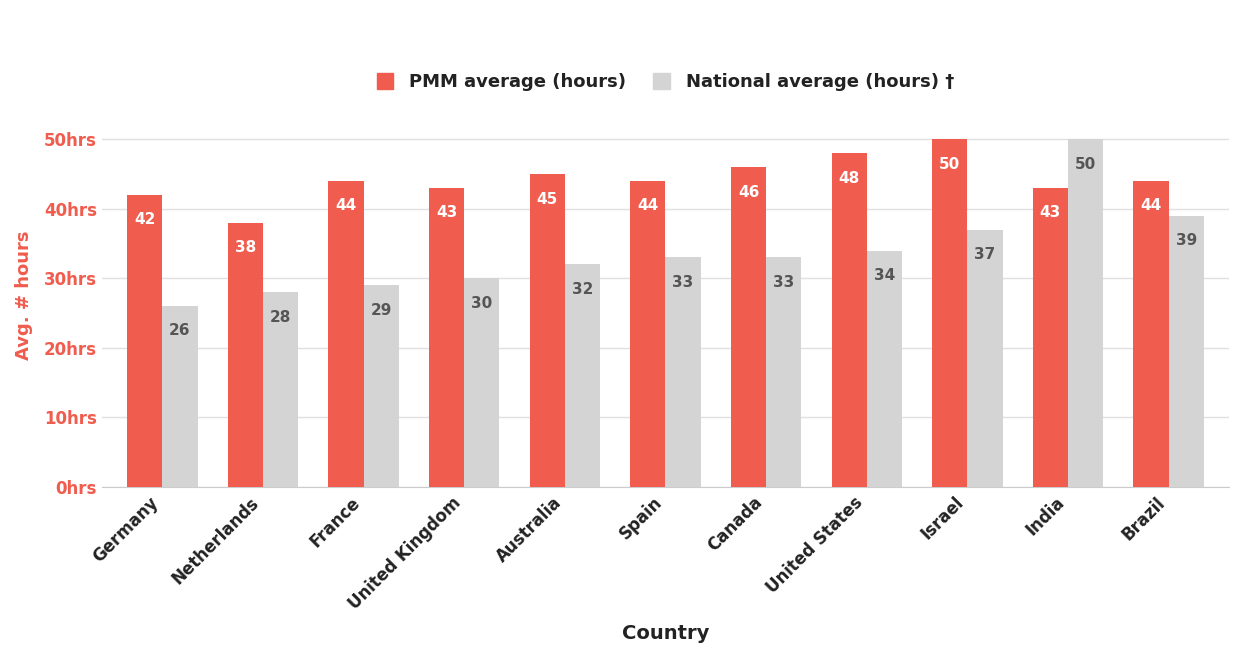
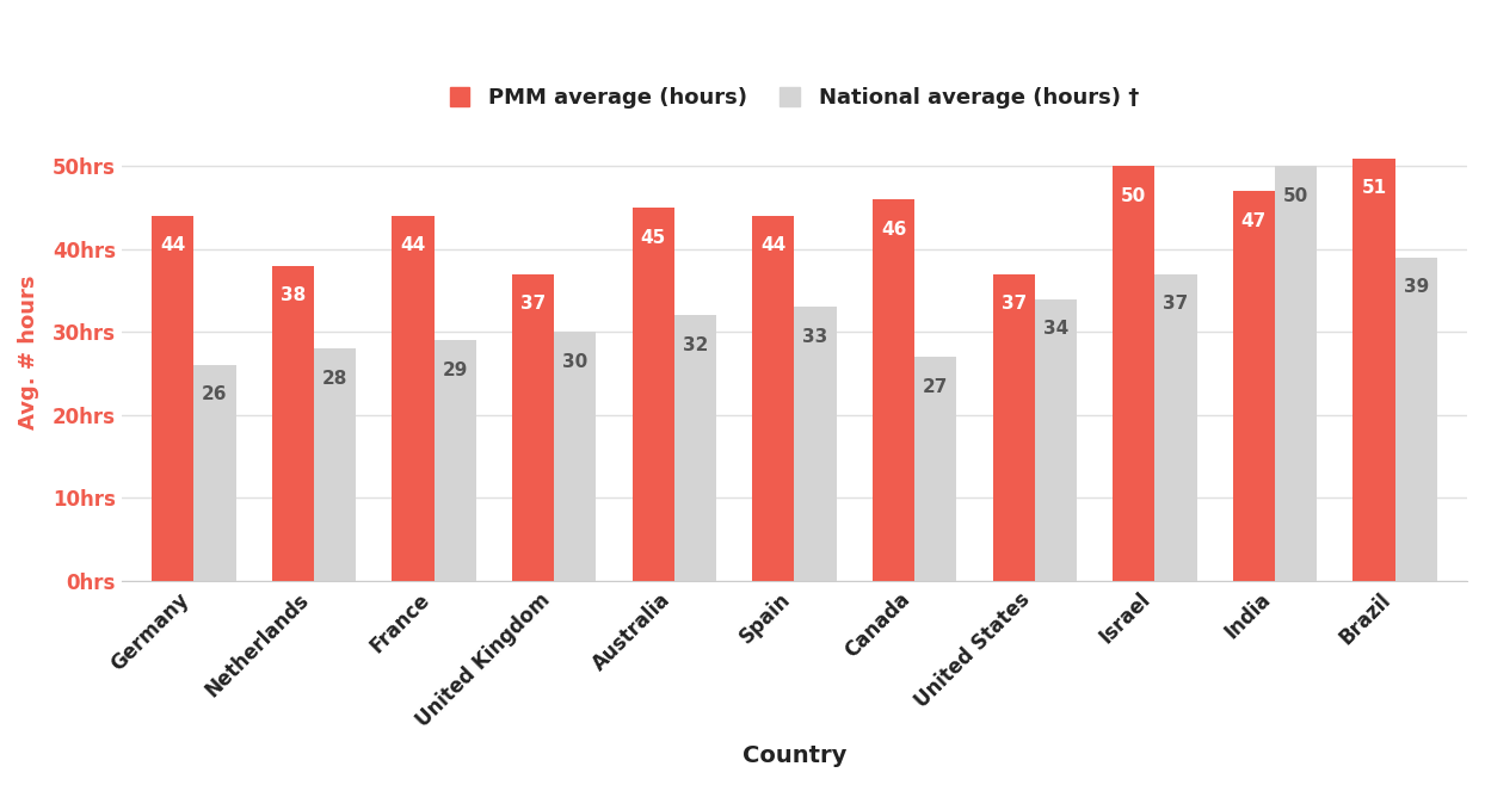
PMM average (hours)/Germany: 42 -> 44
PMM average (hours)/United Kingdom: 43 -> 37
National average (hours) †/Canada: 33 -> 27
PMM average (hours)/United States: 48 -> 37
PMM average (hours)/India: 43 -> 47
PMM average (hours)/Brazil: 44 -> 51
